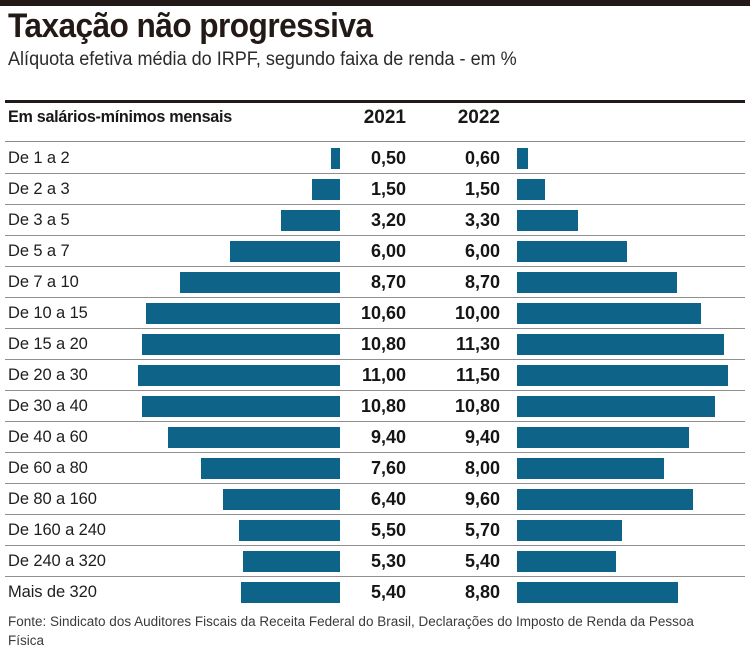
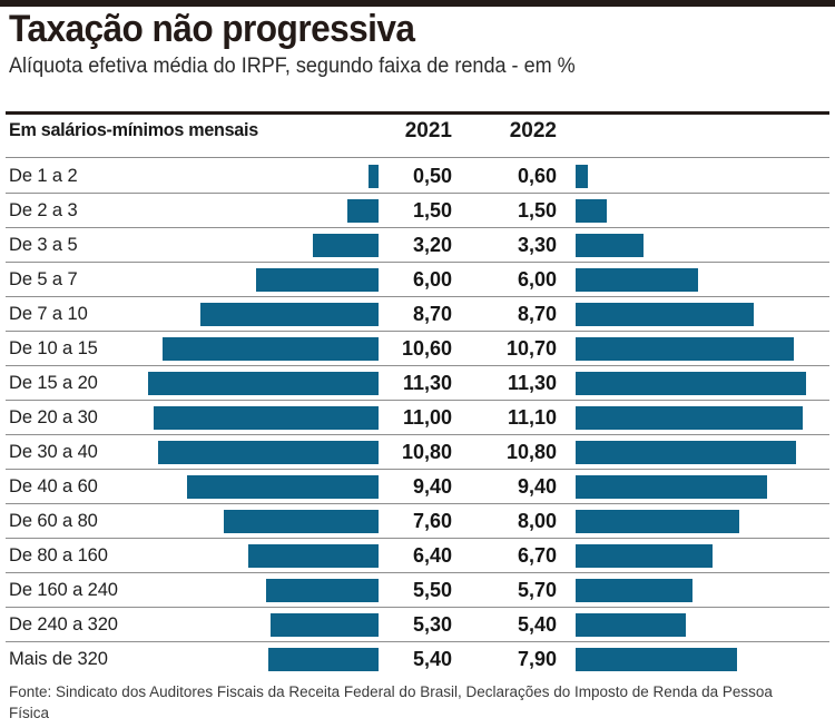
2022/De 10 a 15: 10,00 -> 10,70
2021/De 15 a 20: 10,80 -> 11,30
2022/De 20 a 30: 11,50 -> 11,10
2022/De 80 a 160: 9,60 -> 6,70
2022/Mais de 320: 8,80 -> 7,90
